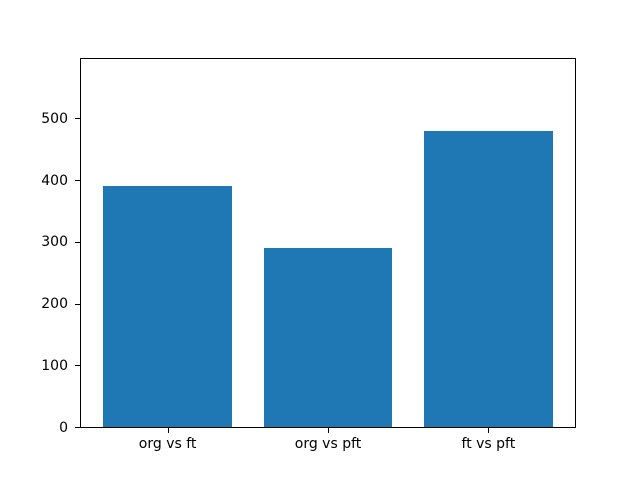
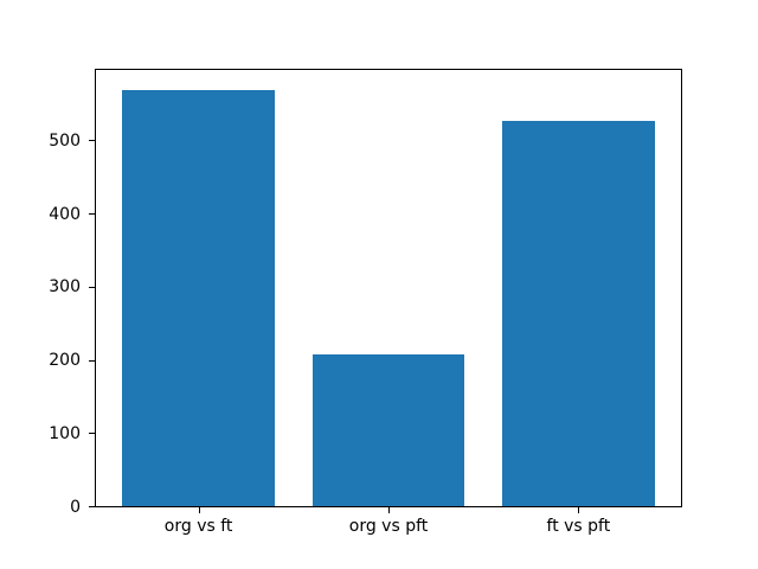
org vs ft: 390 -> 570
org vs pft: 290 -> 210
ft vs pft: 480 -> 530
